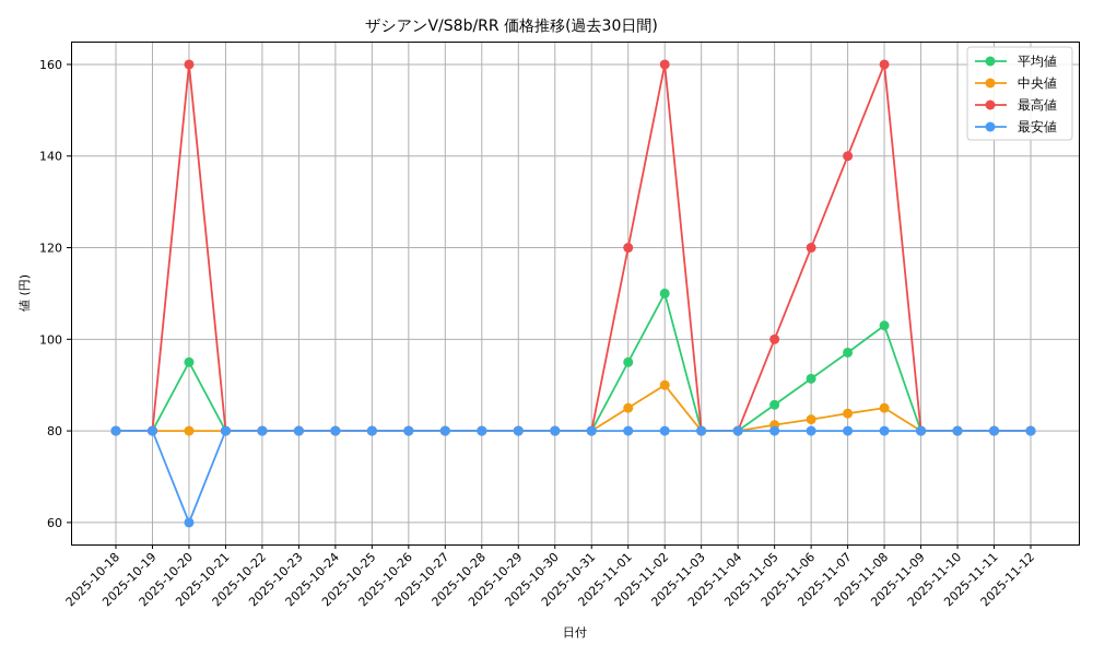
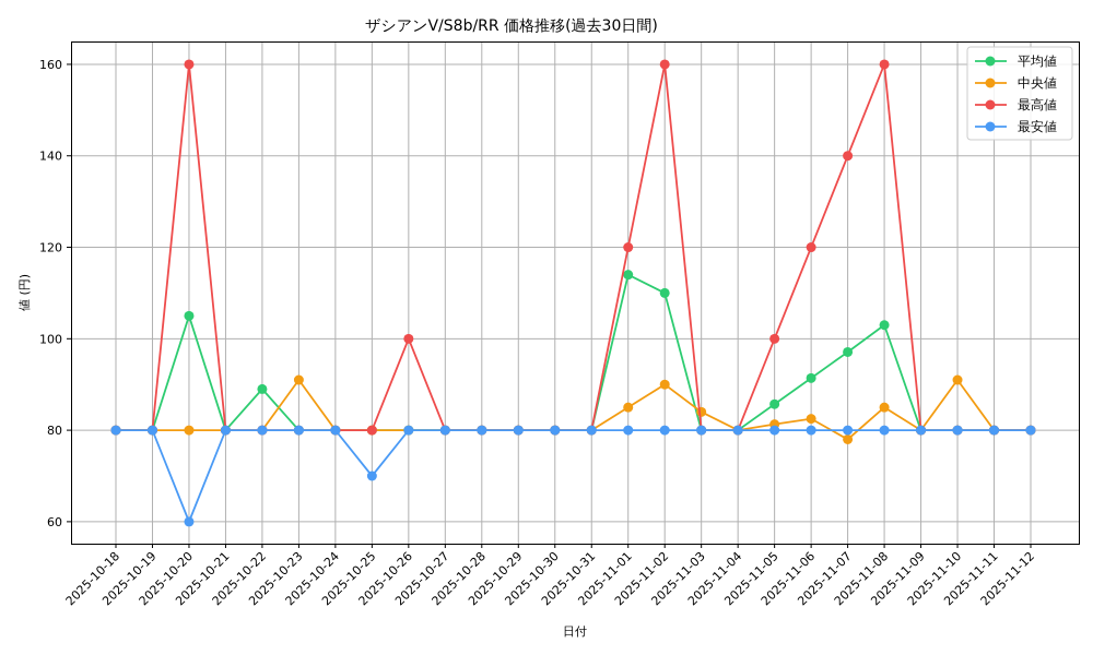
平均値/2025-10-20: 95 -> 105
平均値/2025-10-22: 80 -> 89
中央値/2025-10-23: 80 -> 91
最安値/2025-10-25: 80 -> 70
最高値/2025-10-26: 80 -> 100
平均値/2025-11-01: 95 -> 114
中央値/2025-11-03: 80 -> 84
中央値/2025-11-07: 84 -> 78
中央値/2025-11-10: 80 -> 91
